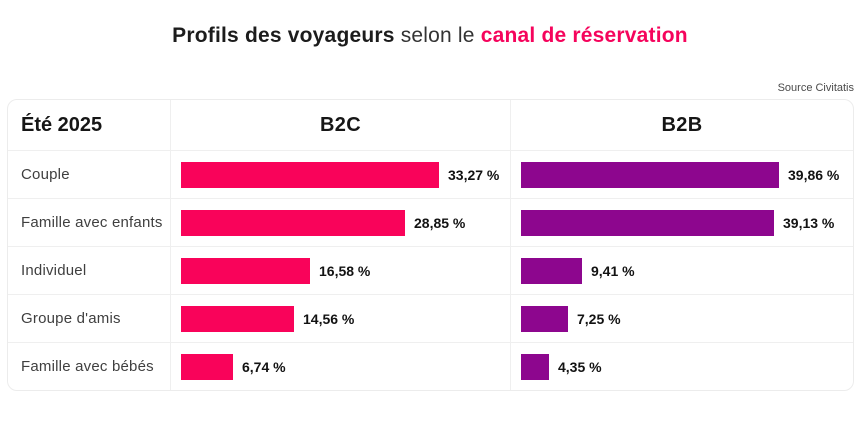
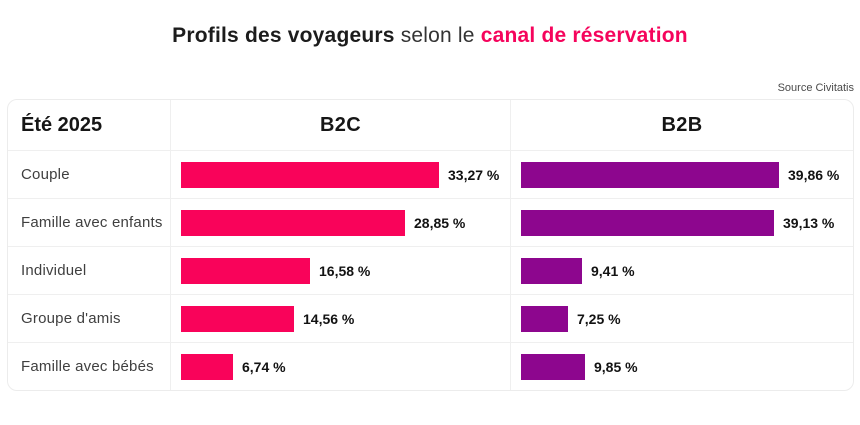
B2B/Famille avec bébés: 4,35 -> 9,85
